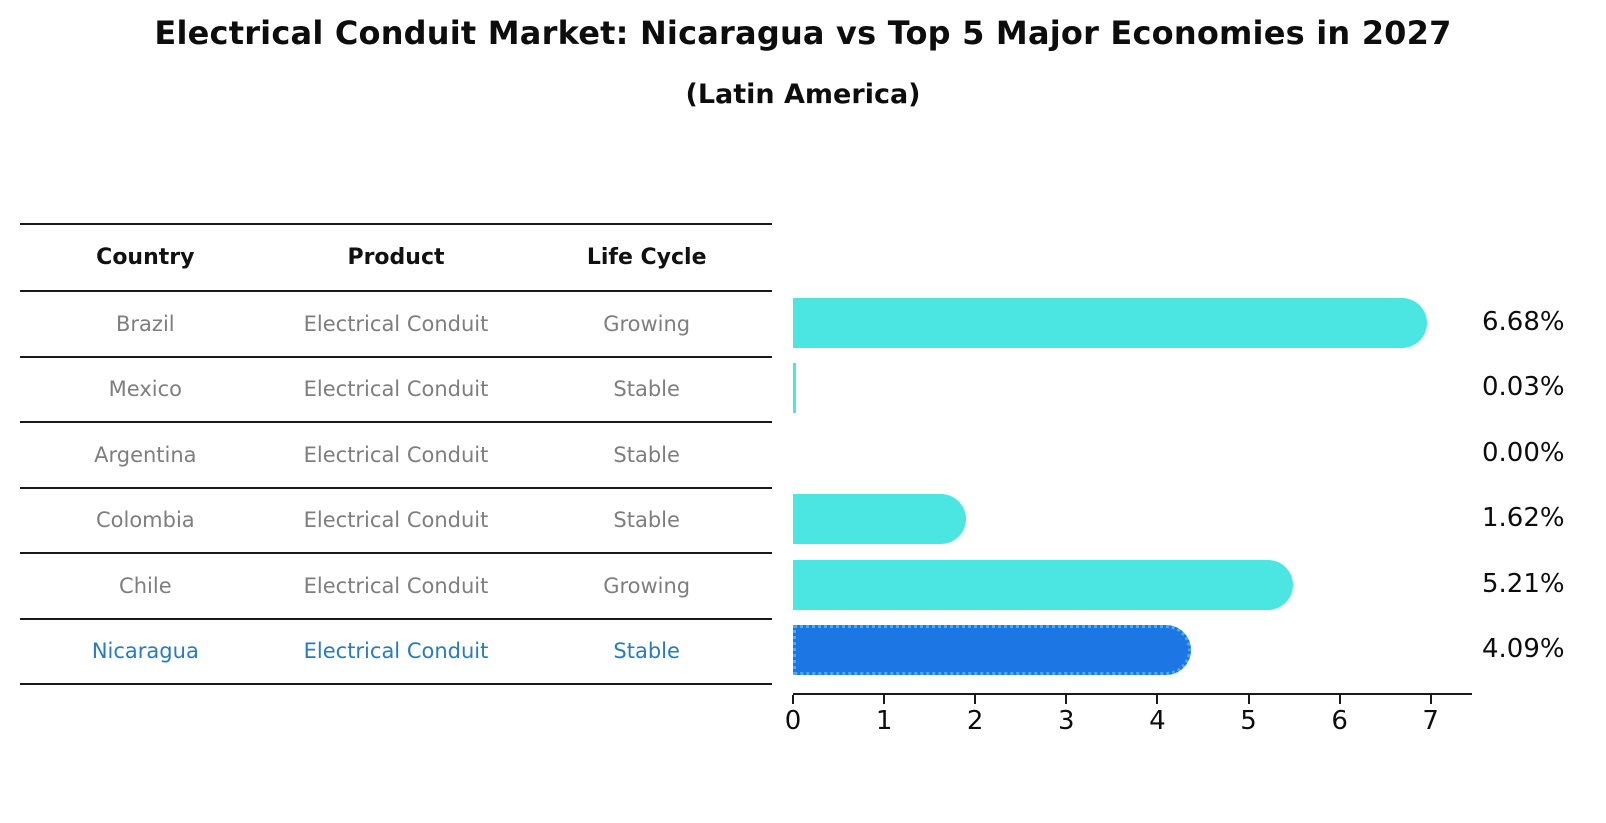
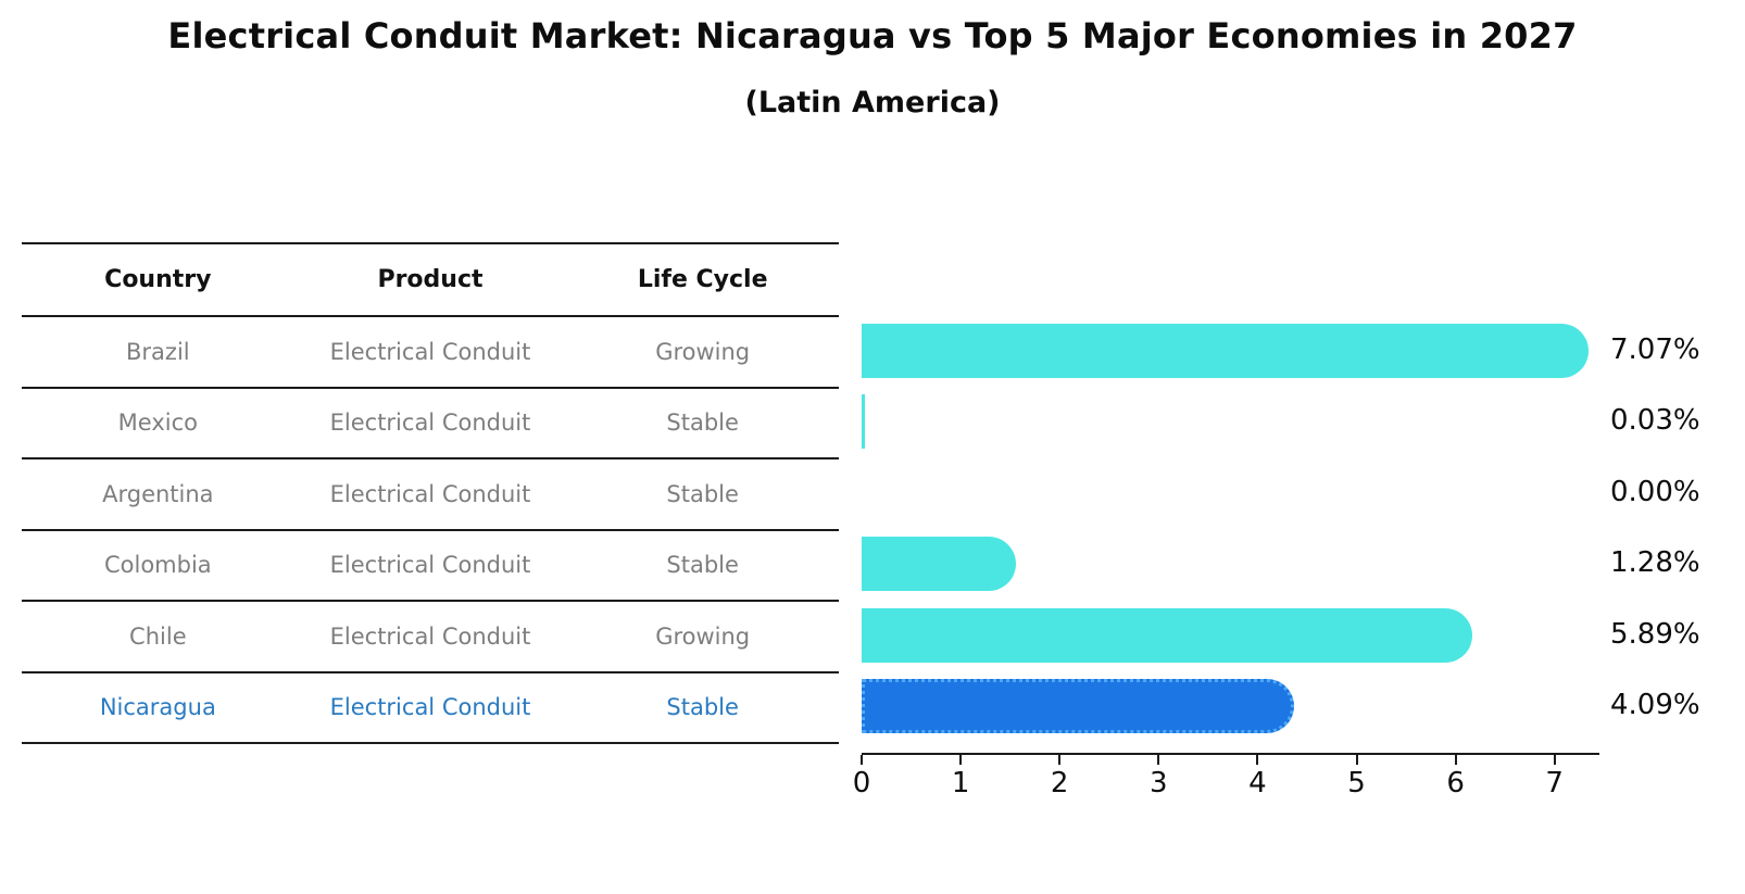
Brazil: 6.68% -> 7.07%
Colombia: 1.62% -> 1.28%
Chile: 5.21% -> 5.89%
